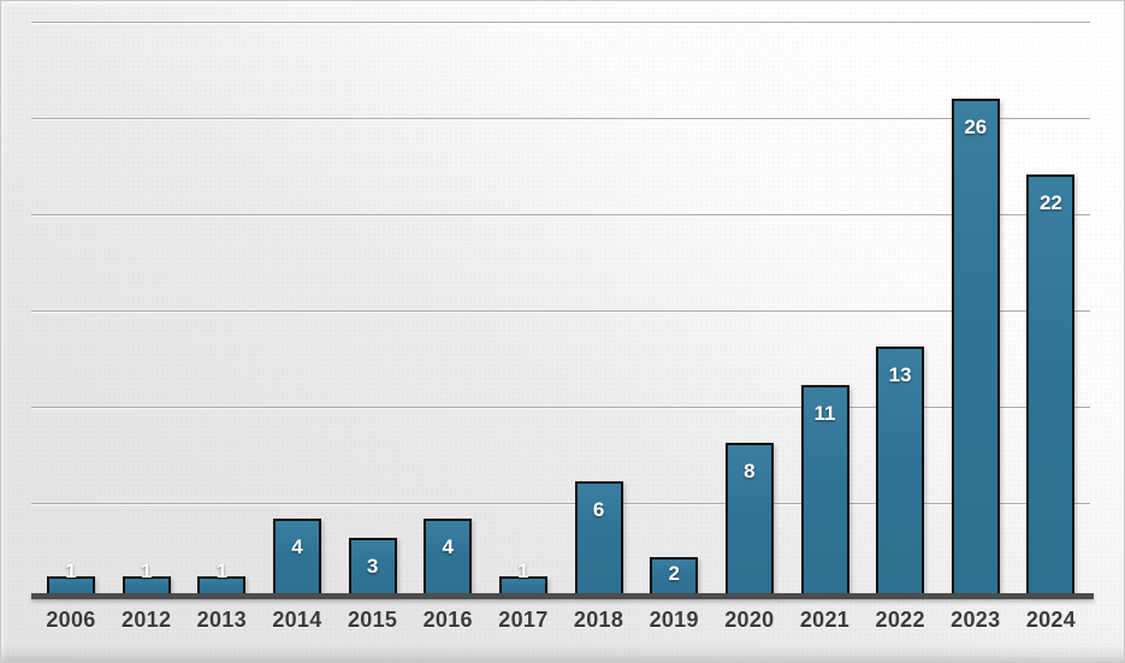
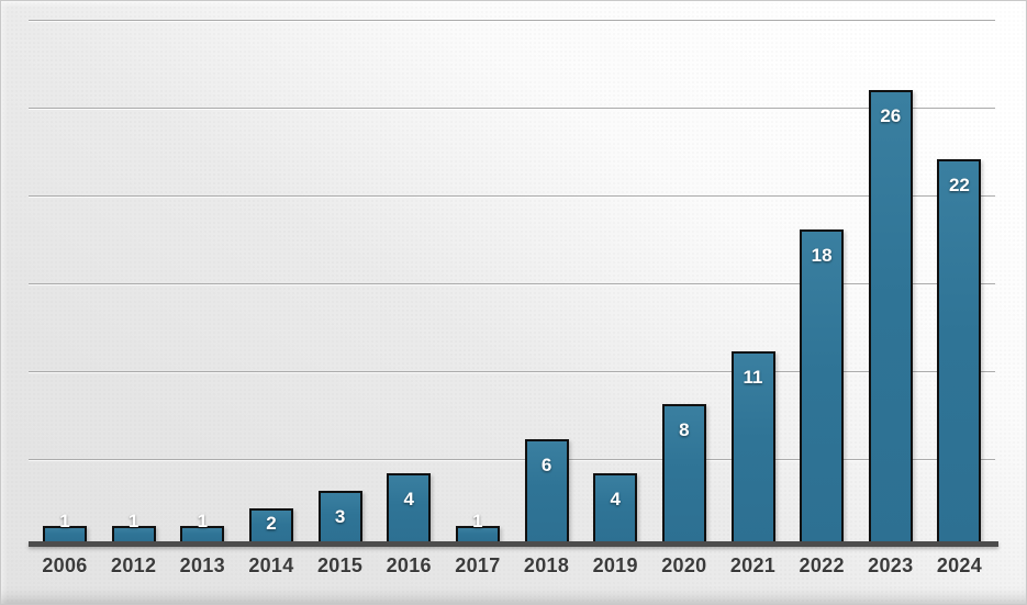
2014: 4 -> 2
2019: 2 -> 4
2022: 13 -> 18
